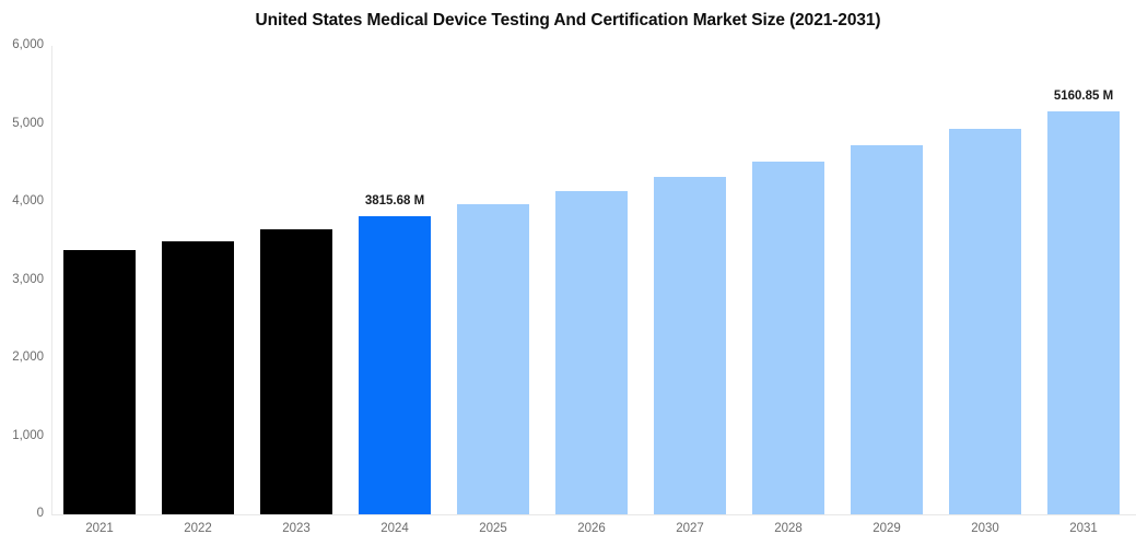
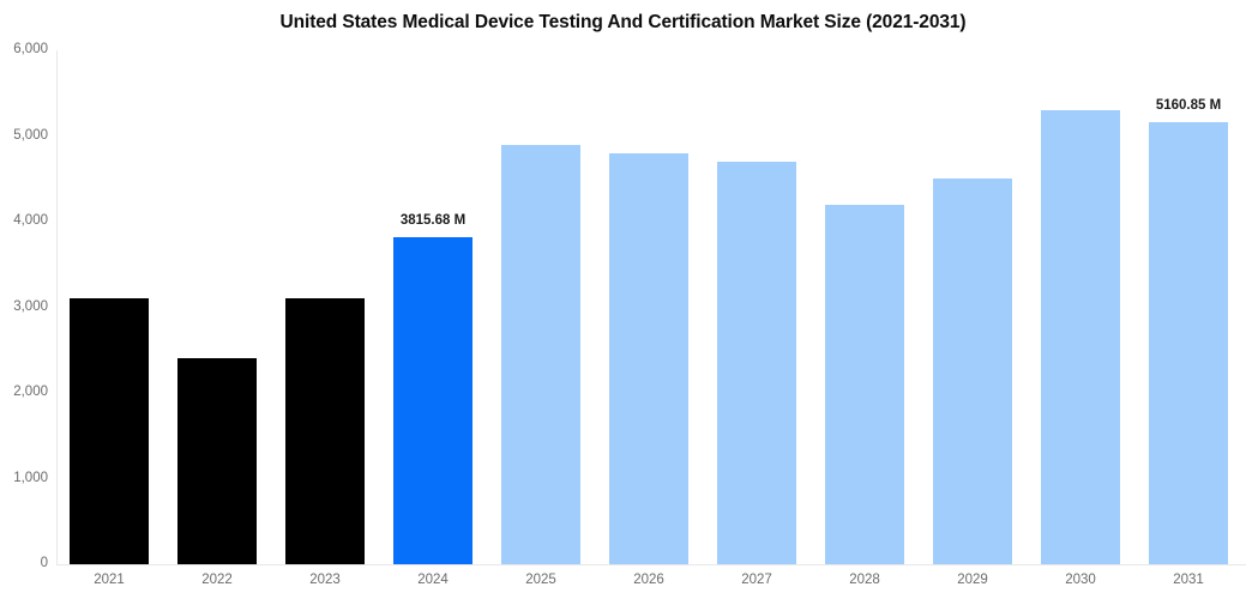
2021: 3400 -> 3100
2022: 3500 -> 2400
2023: 3600 -> 3100
2025: 4000 -> 4900
2026: 4100 -> 4800
2027: 4300 -> 4700
2028: 4500 -> 4200
2029: 4700 -> 4500
2030: 4900 -> 5300
